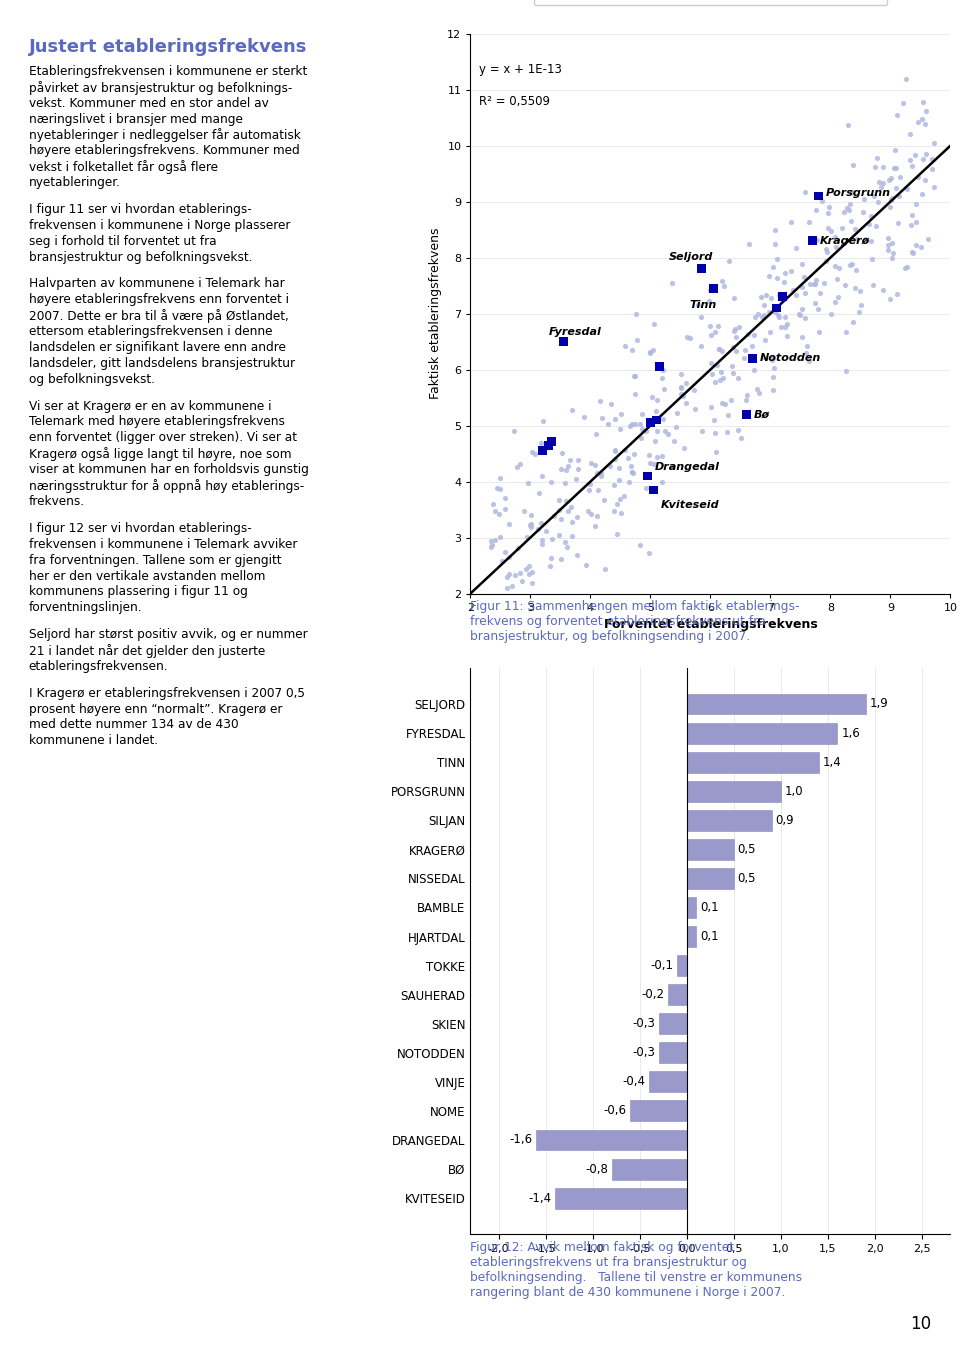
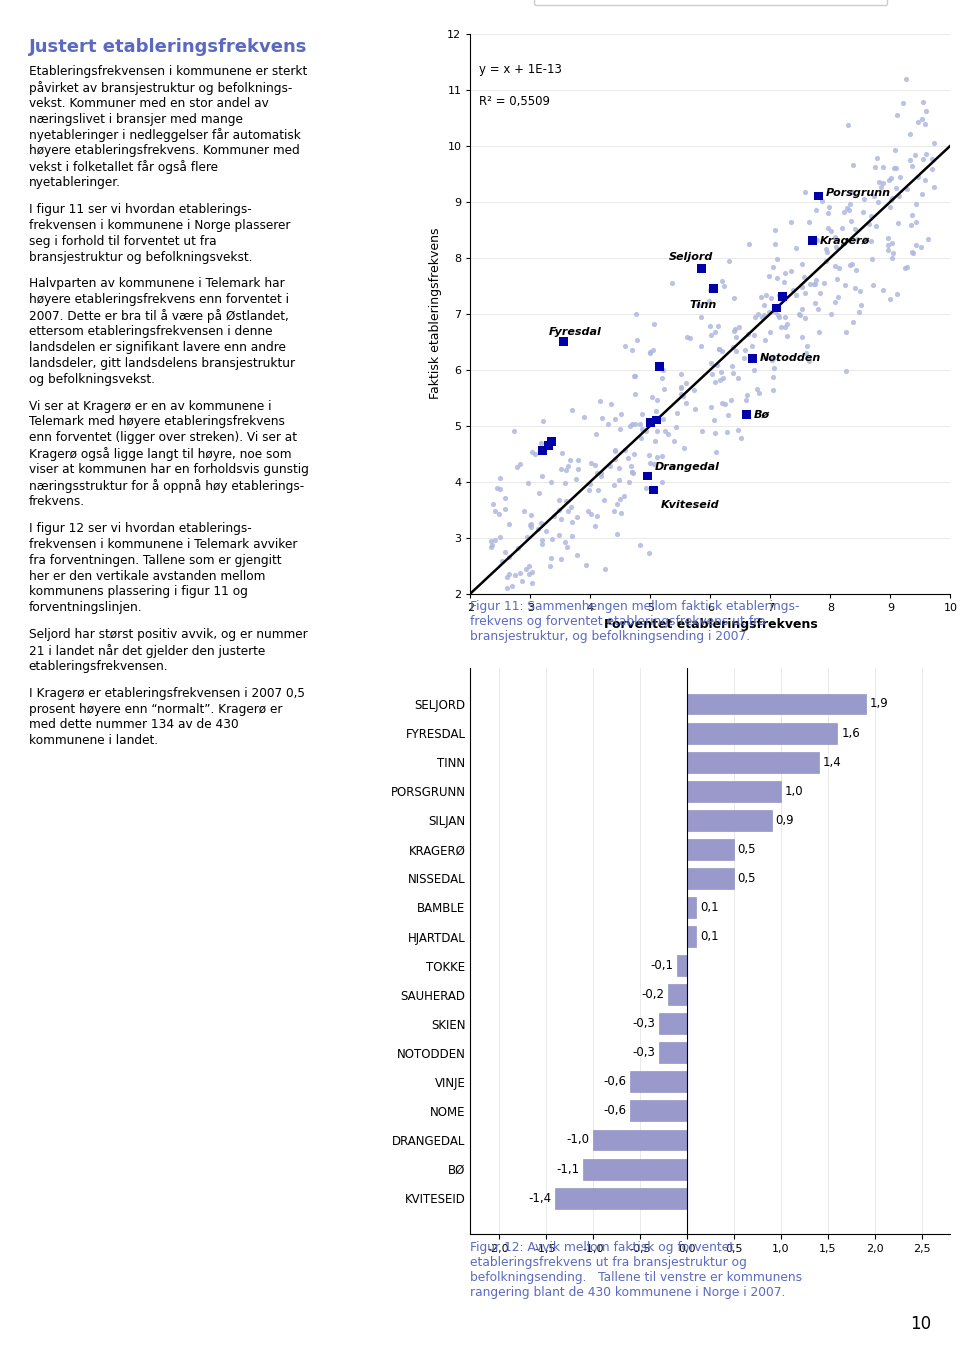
VINJE: -0,4 -> -0,6
DRANGEDAL: -1,6 -> -1,0
BØ: -0,8 -> -1,1
